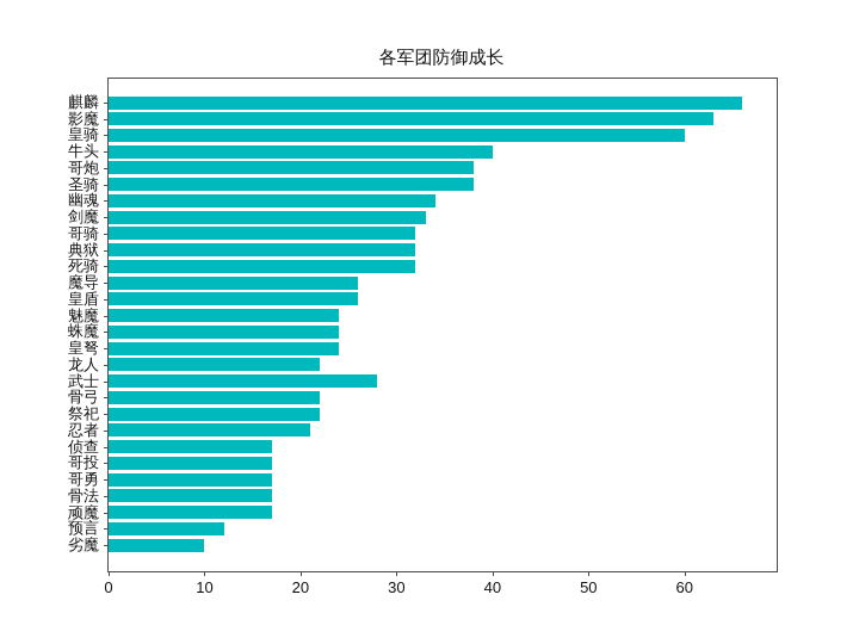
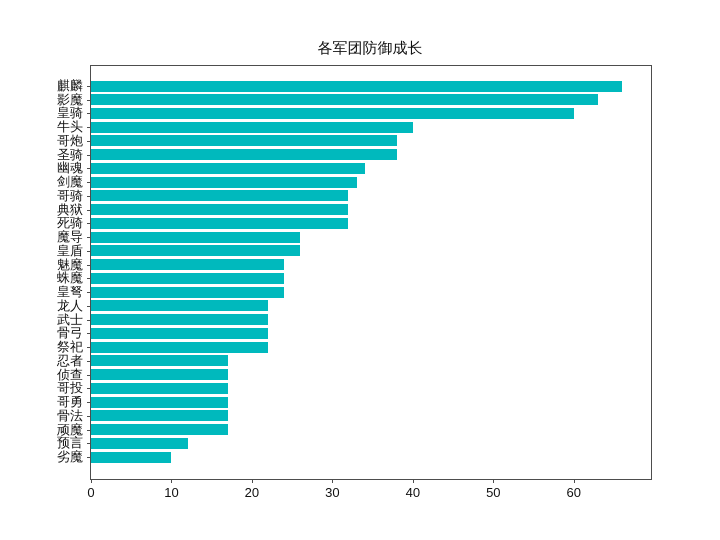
武士: 28 -> 22
忍者: 21 -> 17
